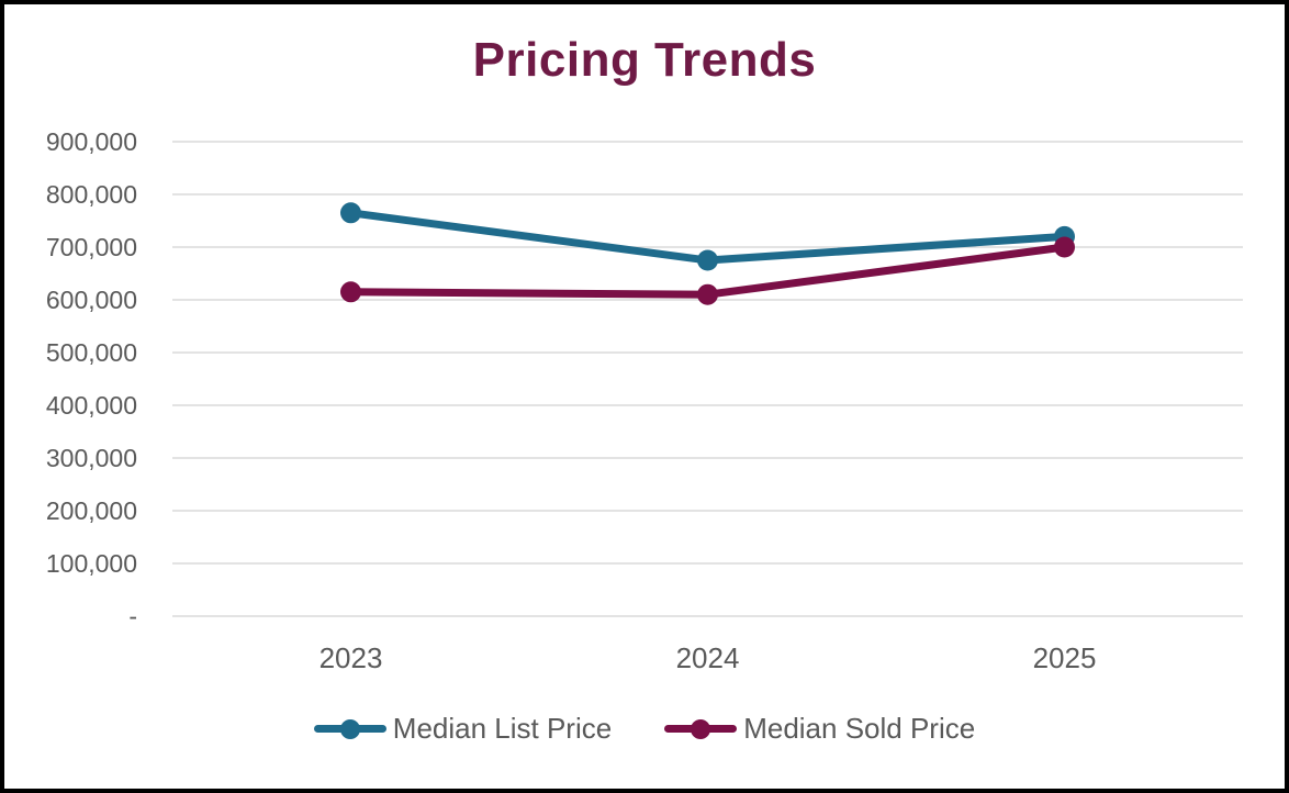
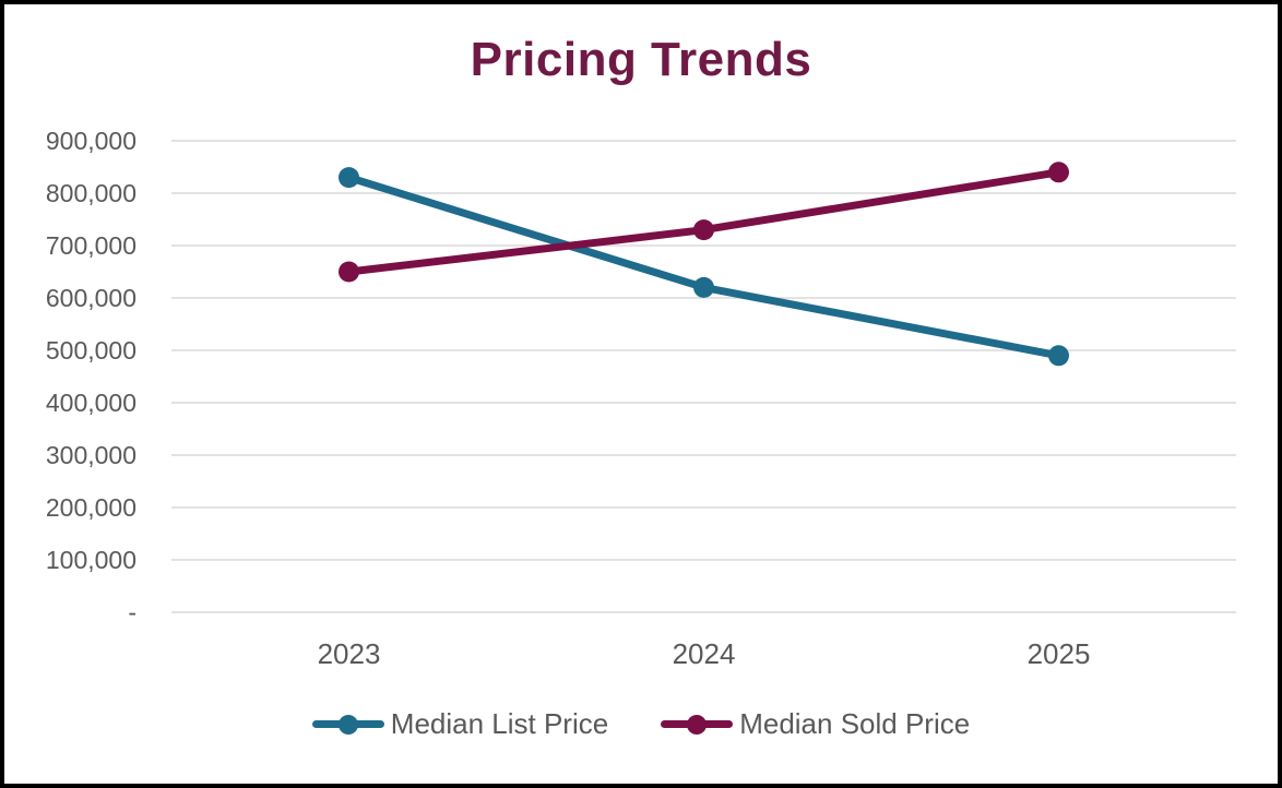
Median List Price/2023: 760000 -> 830000
Median Sold Price/2023: 620000 -> 650000
Median List Price/2024: 680000 -> 620000
Median Sold Price/2024: 610000 -> 730000
Median List Price/2025: 720000 -> 490000
Median Sold Price/2025: 700000 -> 840000
